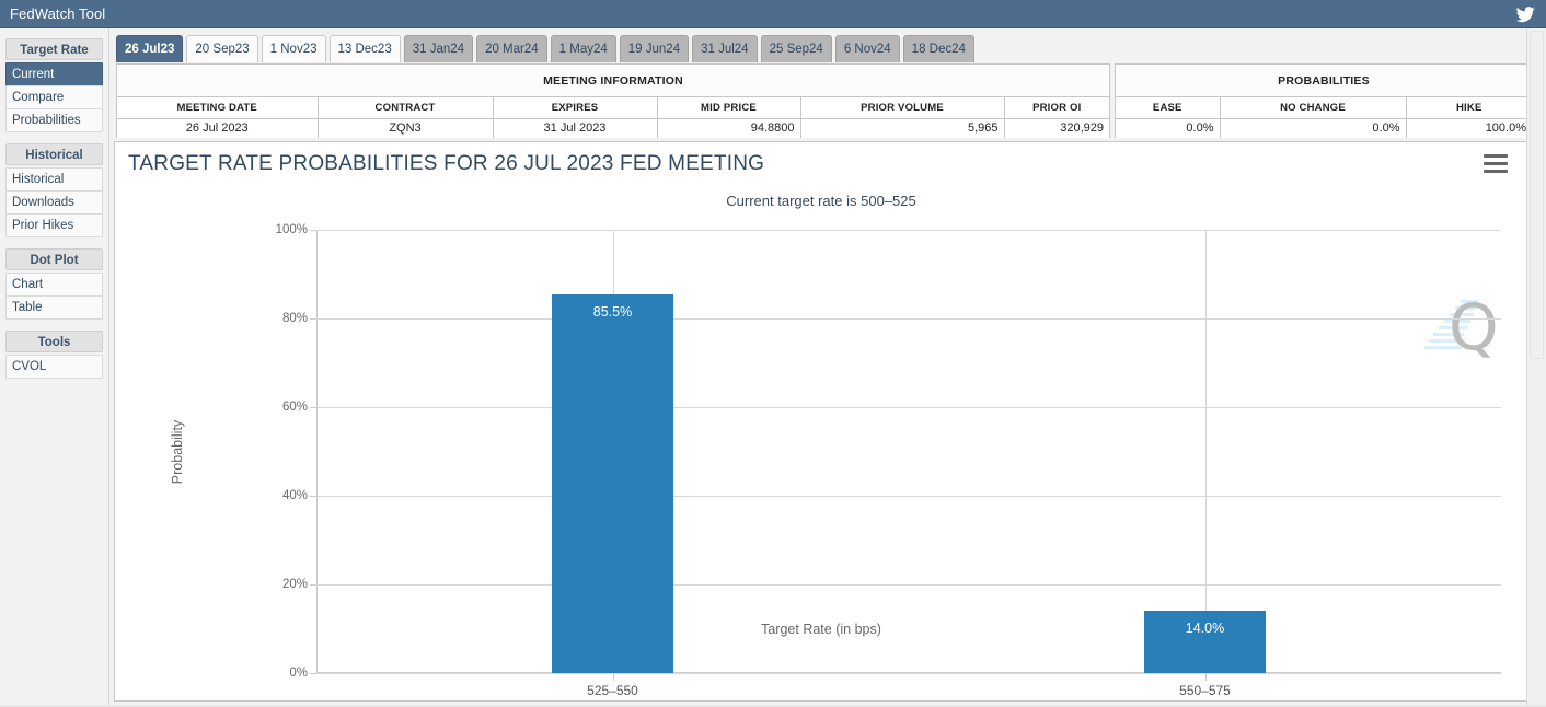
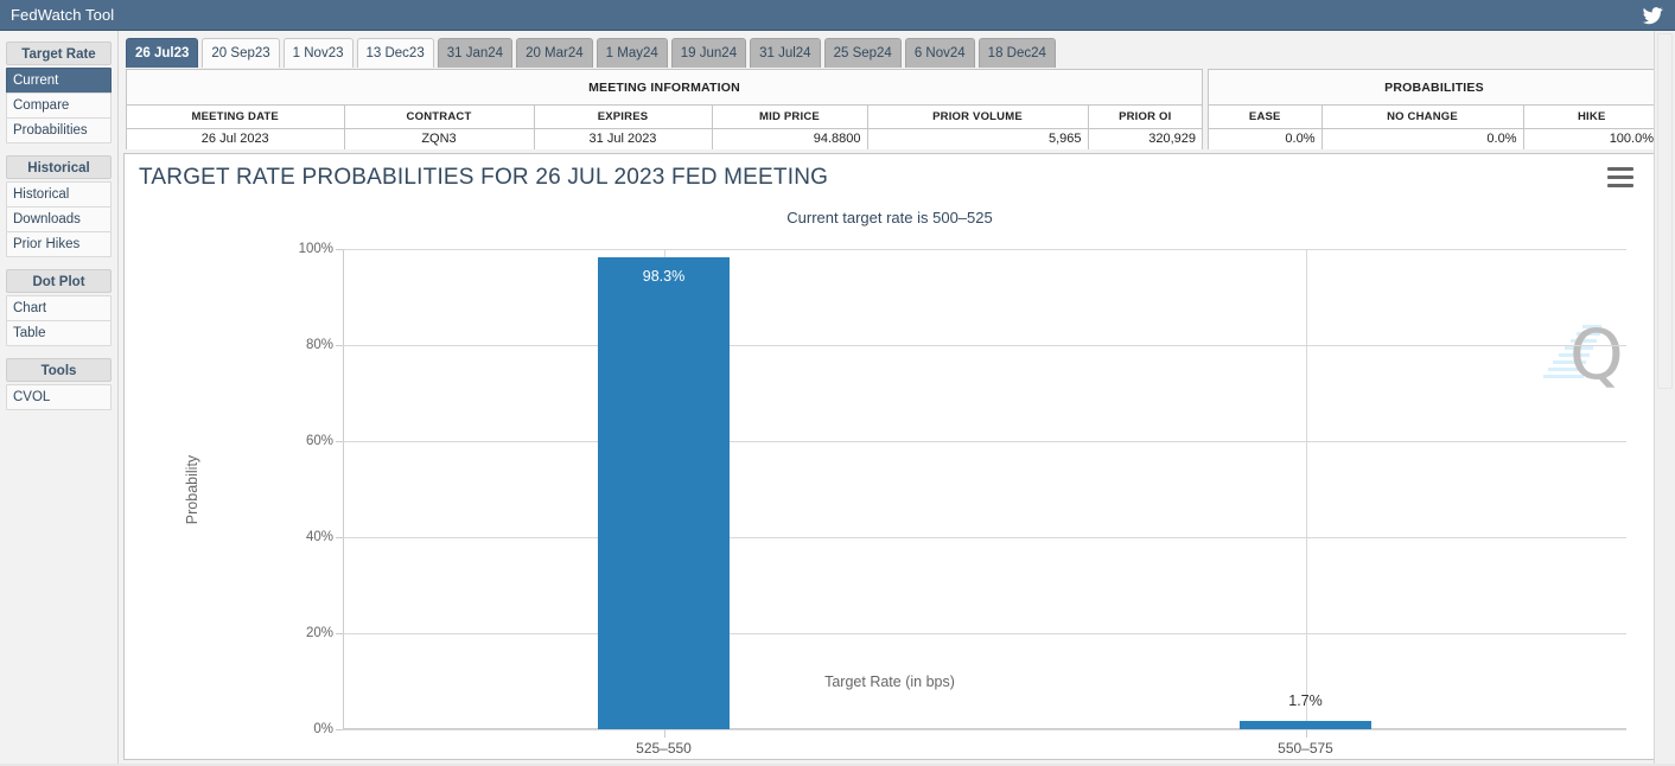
525–550: 85.5% -> 98.3%
550–575: 14.0% -> 1.7%
